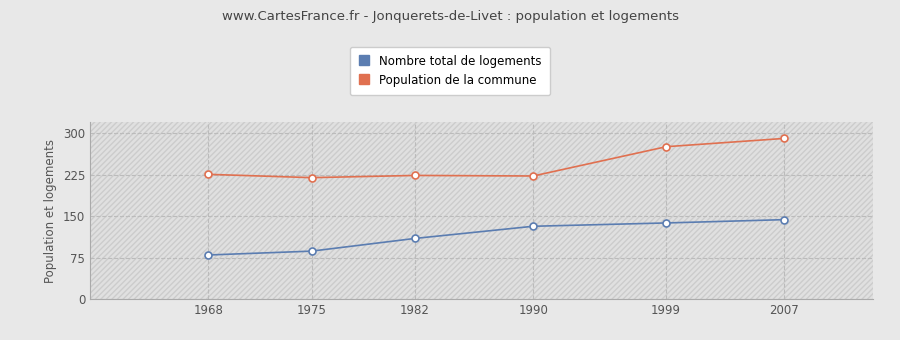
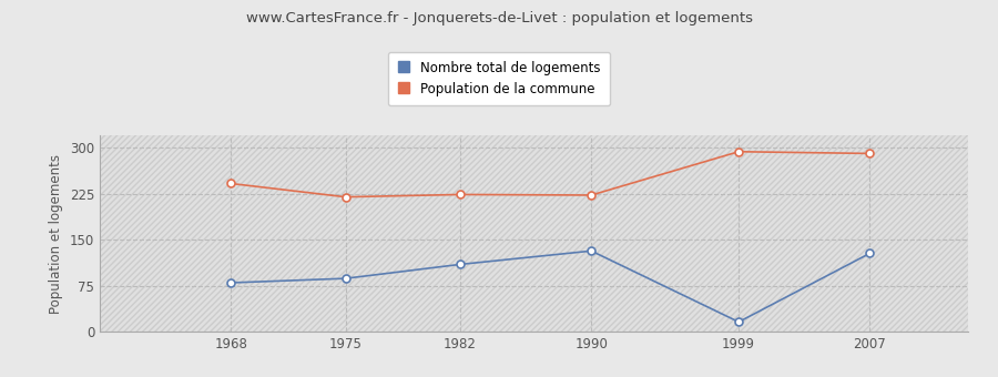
Population de la commune/1968: 226 -> 242
Nombre total de logements/1999: 138 -> 16
Population de la commune/1999: 276 -> 294
Nombre total de logements/2007: 144 -> 128
